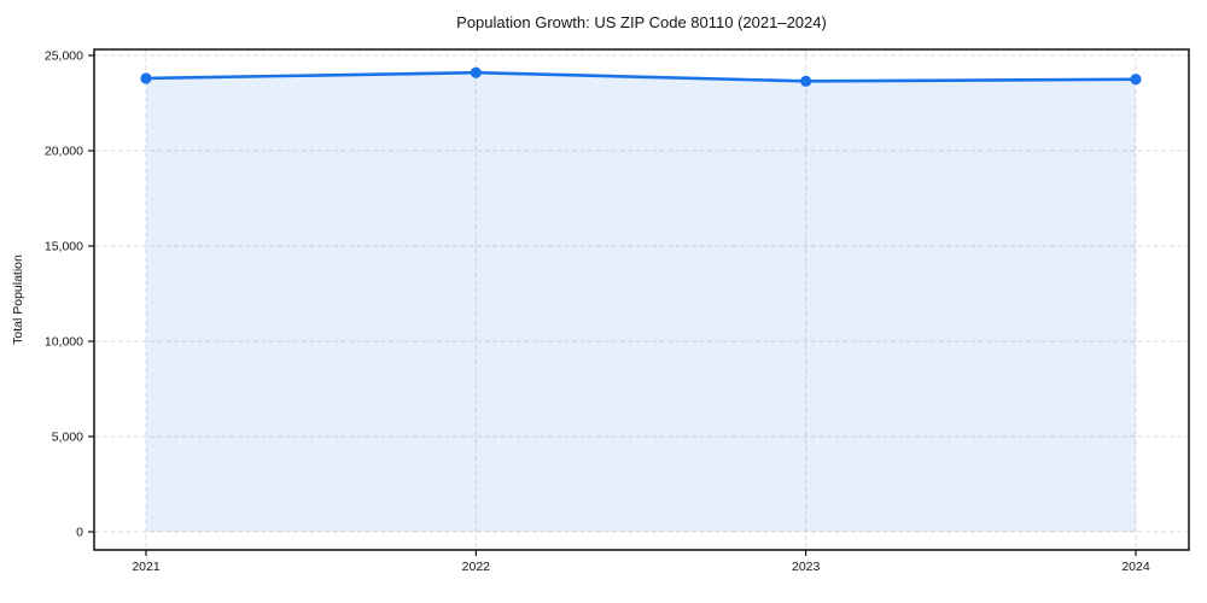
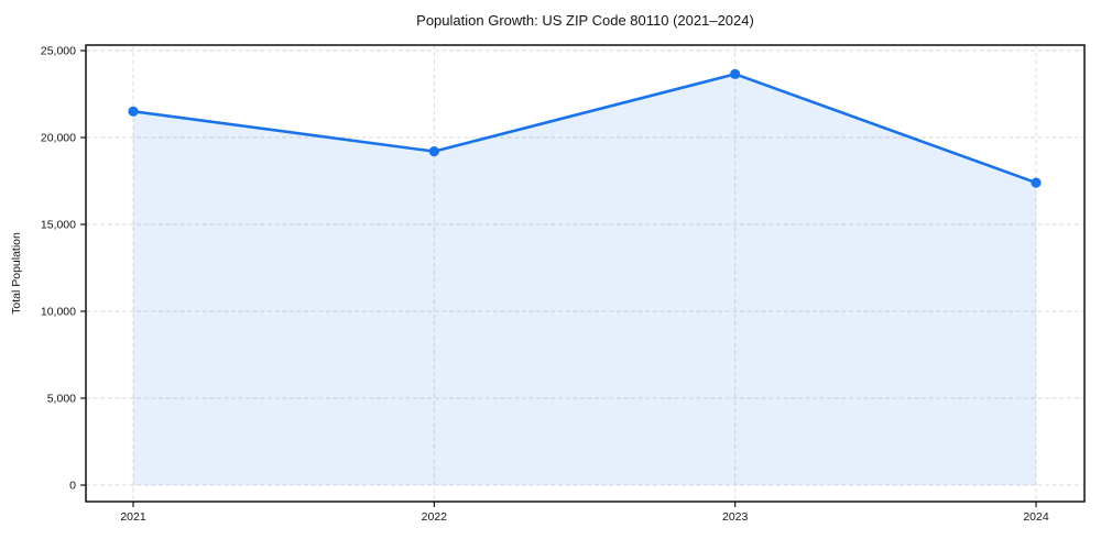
2021: 23800 -> 21500
2022: 24100 -> 19200
2024: 23800 -> 17400
